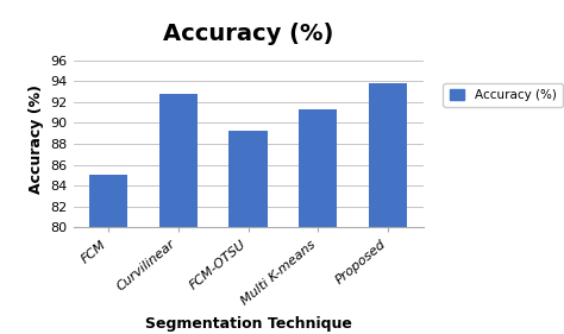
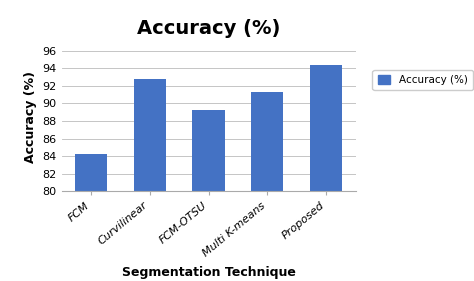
FCM: 85.0 -> 84.2
Proposed: 93.8 -> 94.4
